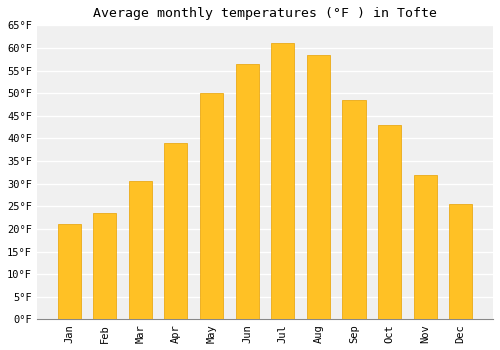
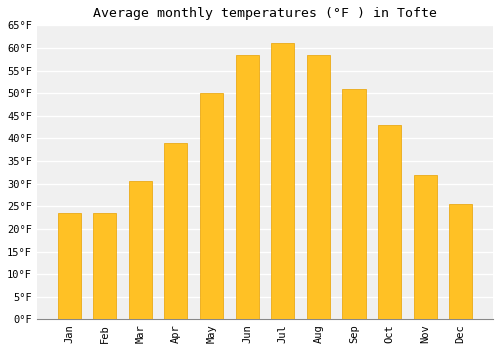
Jan: 21.0°F -> 23.5°F
Jun: 56.5°F -> 58.5°F
Sep: 48.5°F -> 51.0°F
